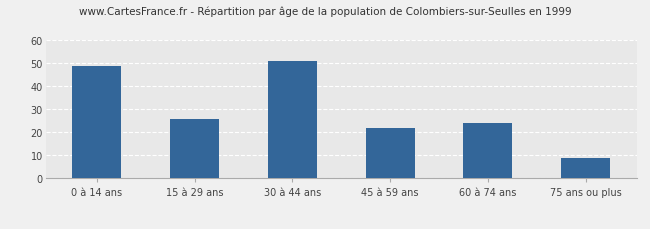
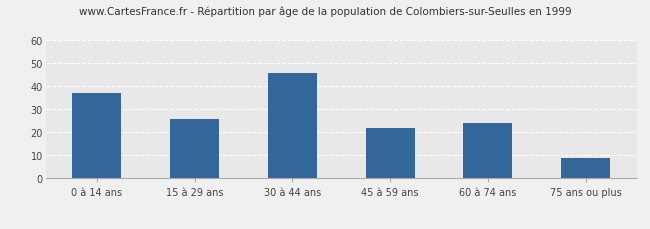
0 à 14 ans: 49 -> 37
30 à 44 ans: 51 -> 46
